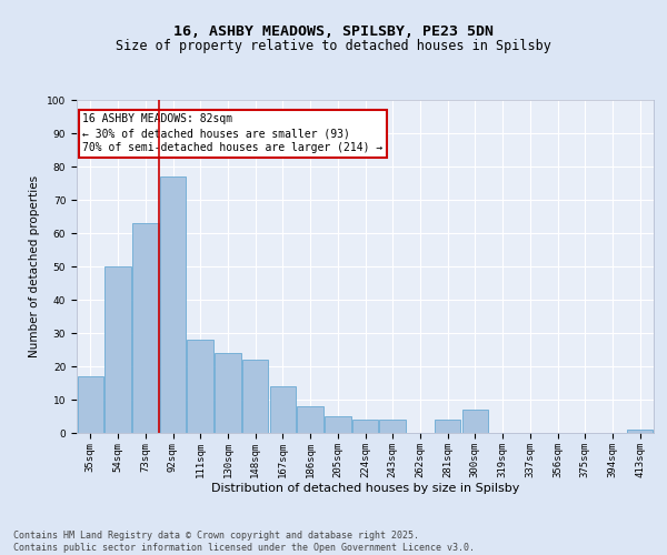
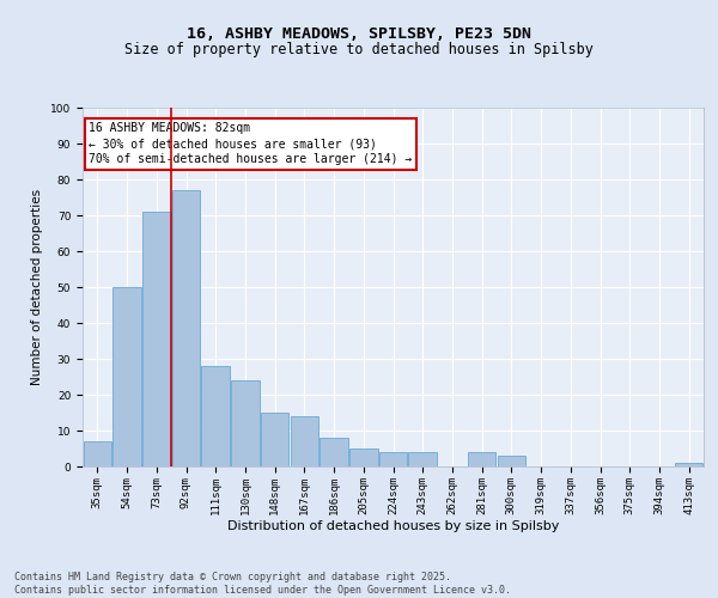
35sqm: 17 -> 7
73sqm: 63 -> 71
148sqm: 22 -> 15
300sqm: 7 -> 3
